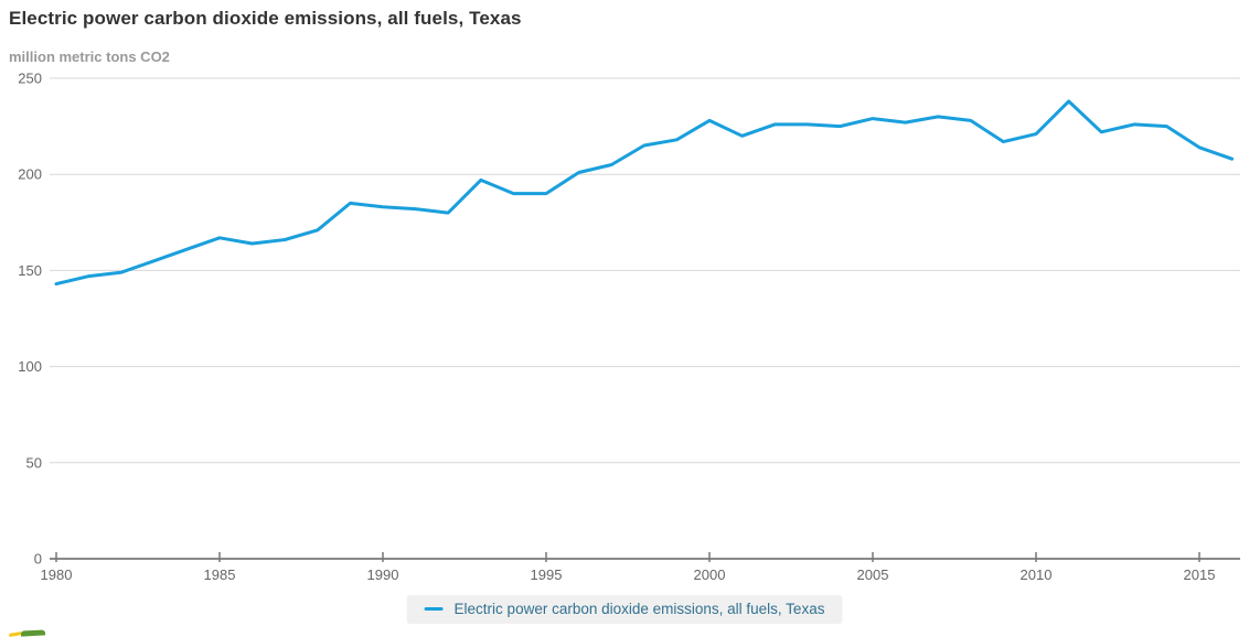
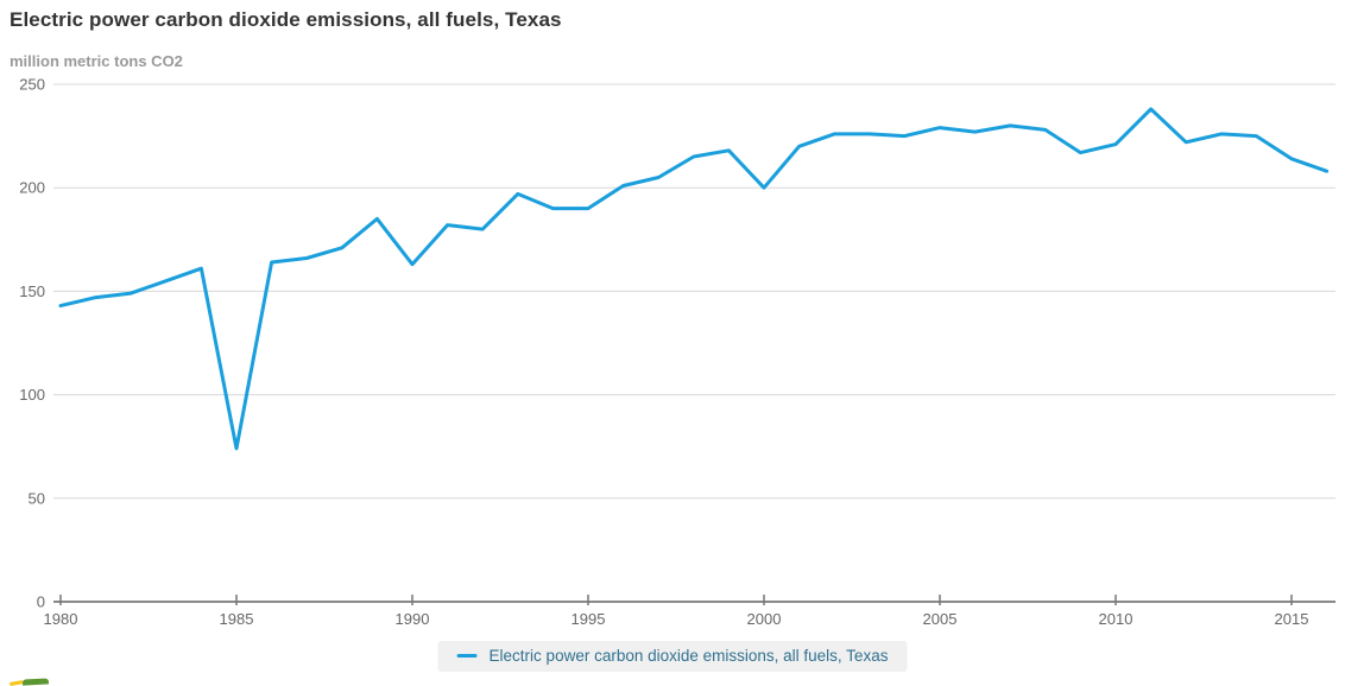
1985: 167 -> 74
1990: 183 -> 163
2000: 228 -> 200
